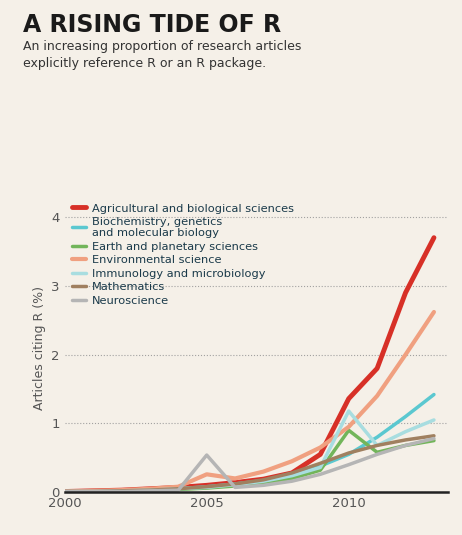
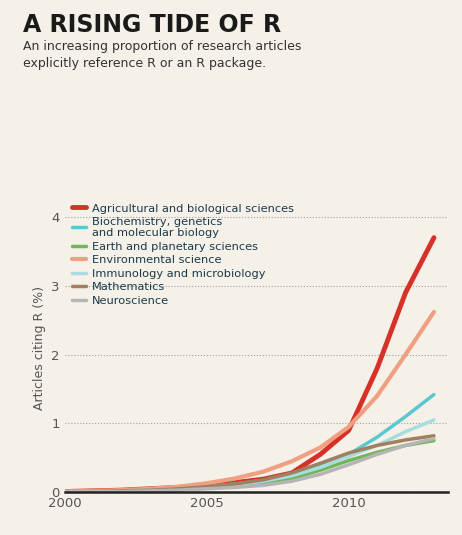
Environmental science/2005: 0.26 -> 0.13
Neuroscience/2005: 0.54 -> 0.05
Agricultural and biological sciences/2010: 1.36 -> 0.90
Earth and planetary sciences/2010: 0.90 -> 0.46
Immunology and microbiology/2010: 1.18 -> 0.52
